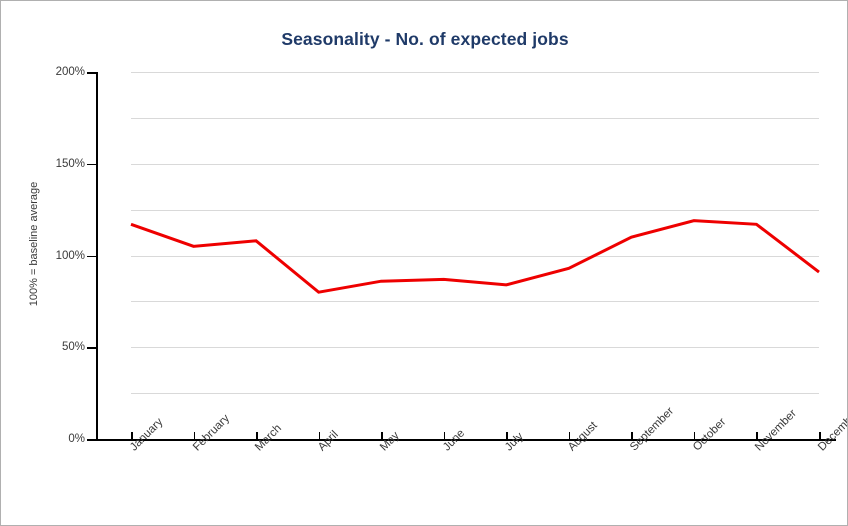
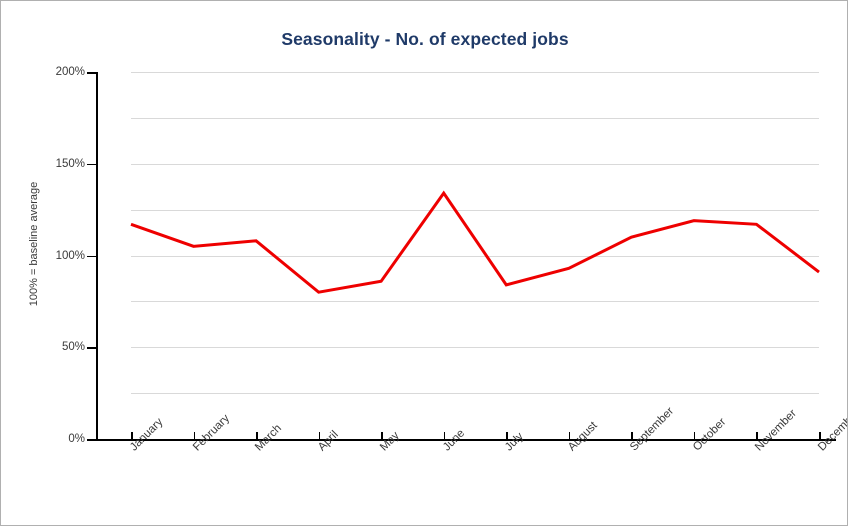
June: 87% -> 134%
